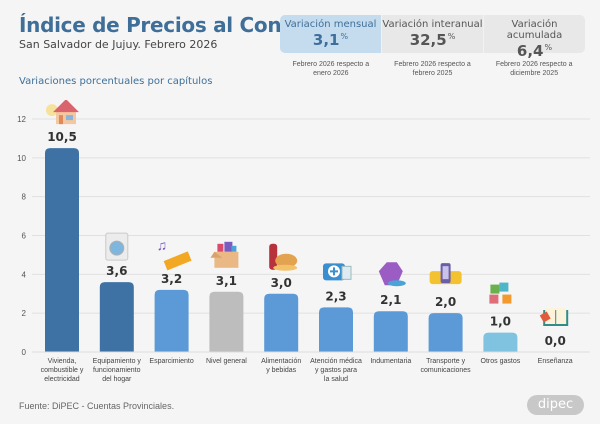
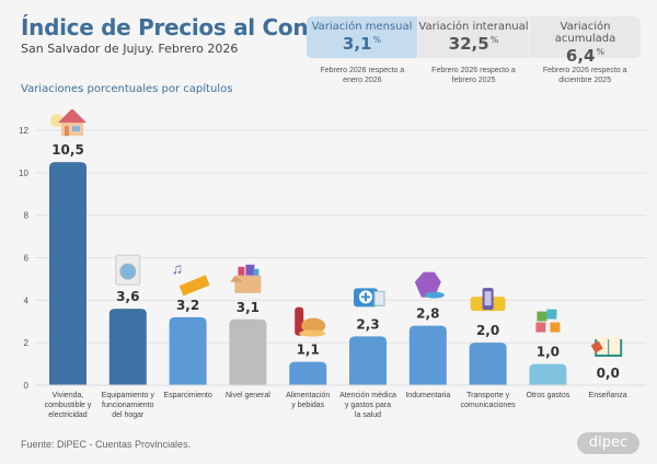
Alimentación y bebidas: 3,0 -> 1,1
Indumentaria: 2,1 -> 2,8
